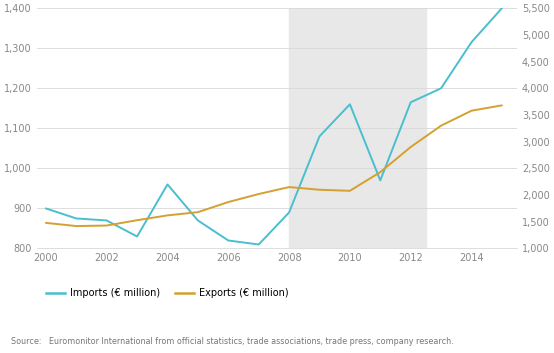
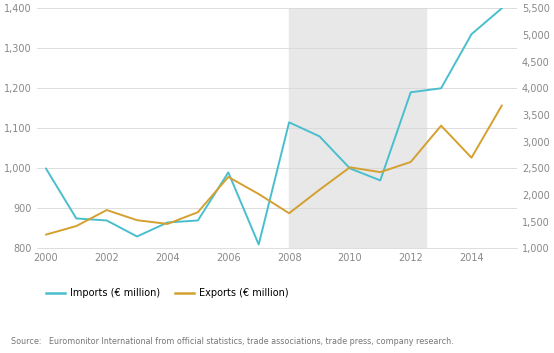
Imports (€ million)/2000: 900 -> 1,000
Exports (€ million)/2000: 1,480 -> 1,260
Exports (€ million)/2002: 1,430 -> 1,720
Imports (€ million)/2004: 960 -> 865
Exports (€ million)/2004: 1,620 -> 1,460
Imports (€ million)/2006: 820 -> 990
Exports (€ million)/2006: 1,870 -> 2,340
Imports (€ million)/2008: 890 -> 1,115
Exports (€ million)/2008: 2,150 -> 1,660
Imports (€ million)/2010: 1,160 -> 1,000
Exports (€ million)/2010: 2,080 -> 2,520
Imports (€ million)/2012: 1,165 -> 1,190
Exports (€ million)/2012: 2,900 -> 2,620
Imports (€ million)/2014: 1,315 -> 1,335
Exports (€ million)/2014: 3,580 -> 2,700
